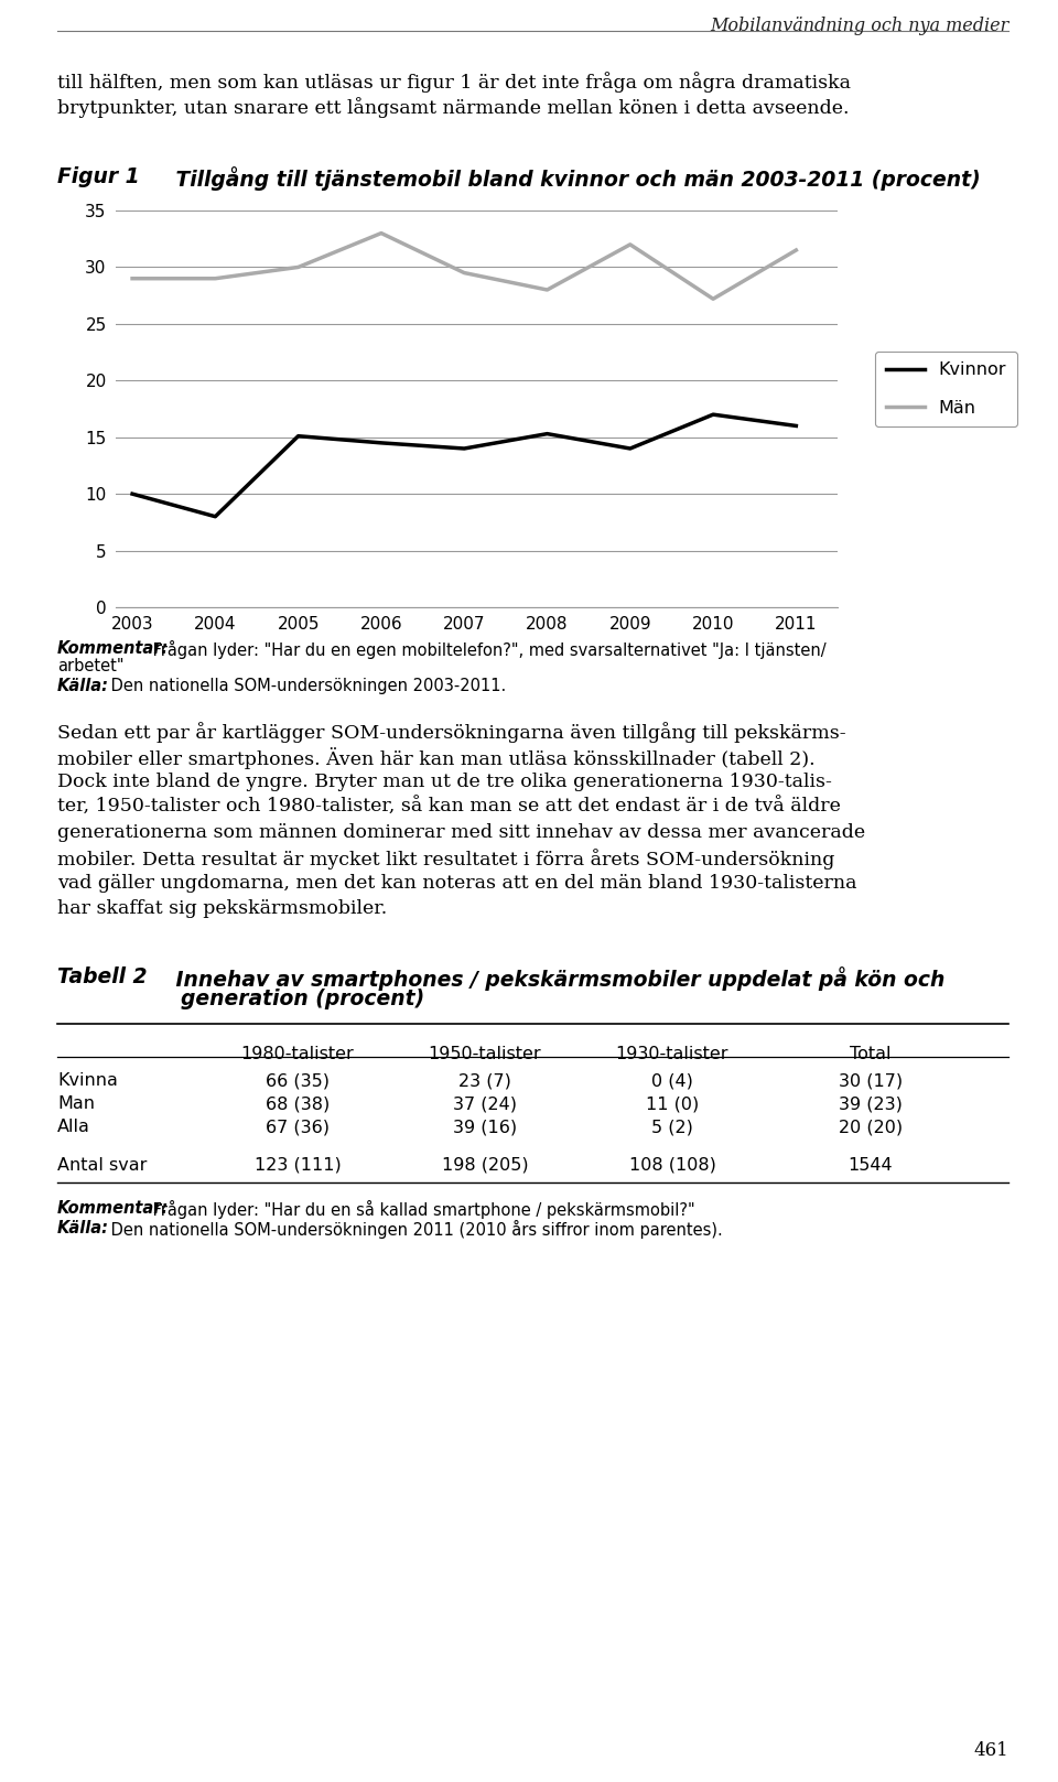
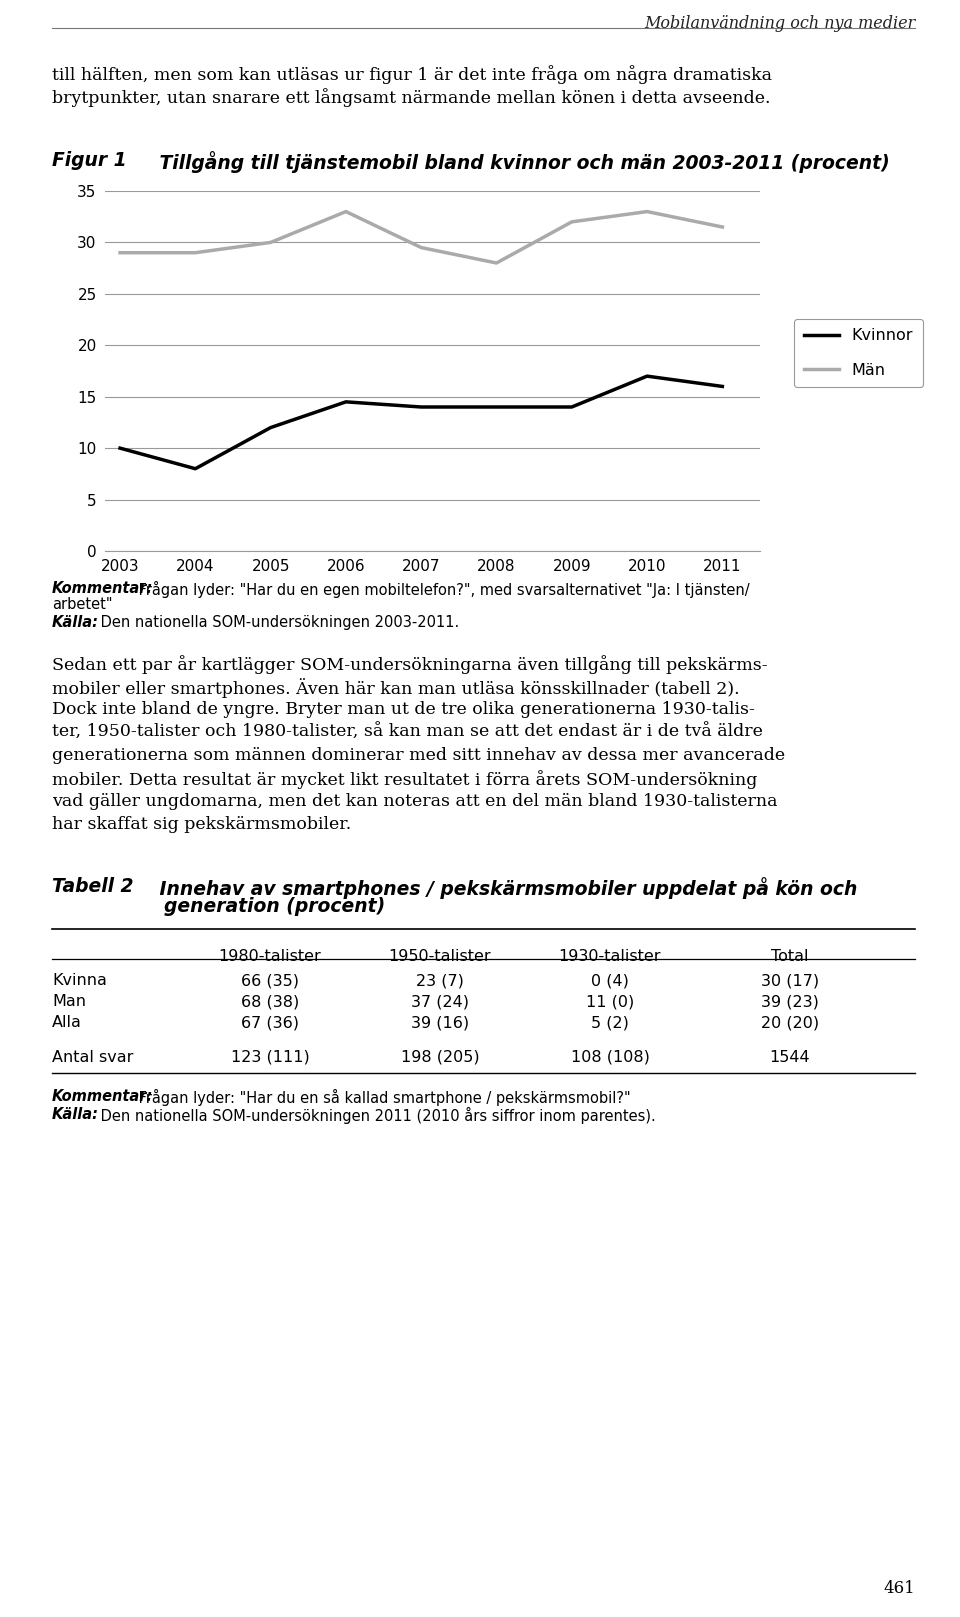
Kvinnor/2005: 15.1 -> 12.0
Kvinnor/2008: 15.3 -> 14.0
Män/2010: 27.2 -> 33.0
